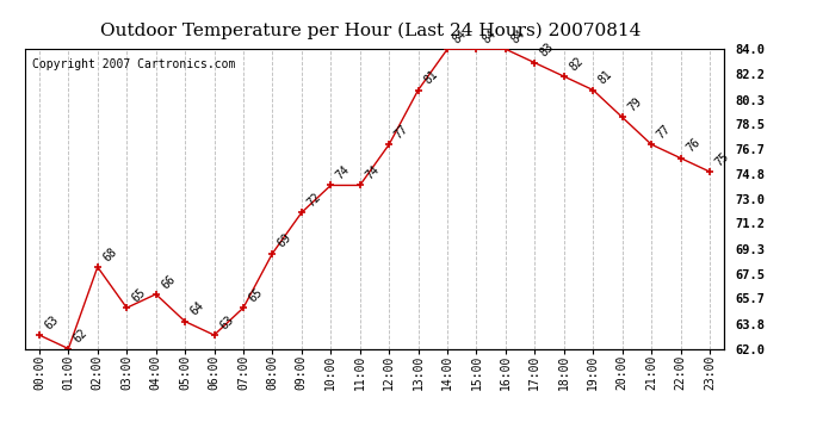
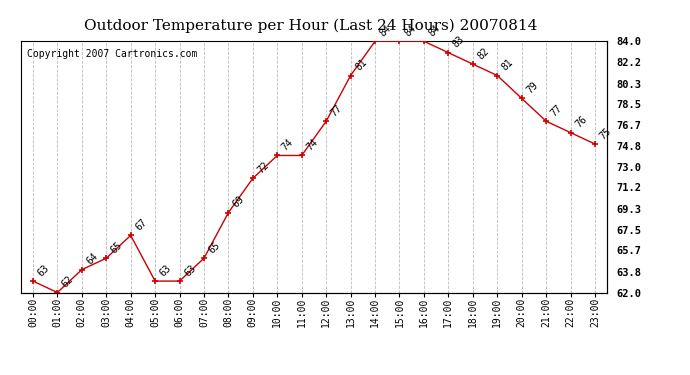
02:00: 68 -> 64
04:00: 66 -> 67
05:00: 64 -> 63
